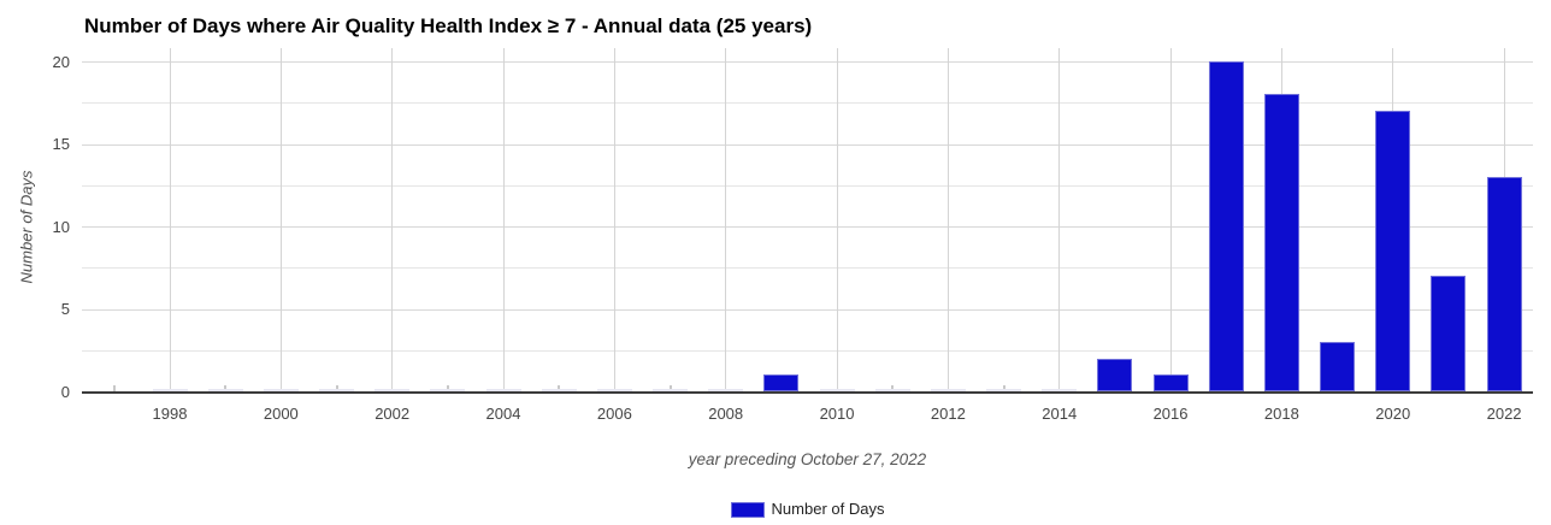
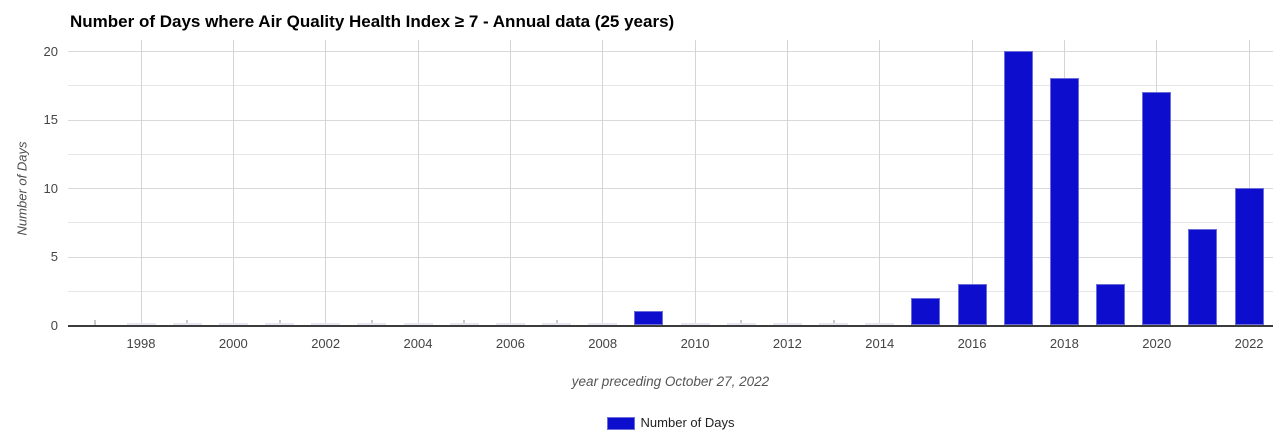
2016: 1 -> 3
2022: 13 -> 10
